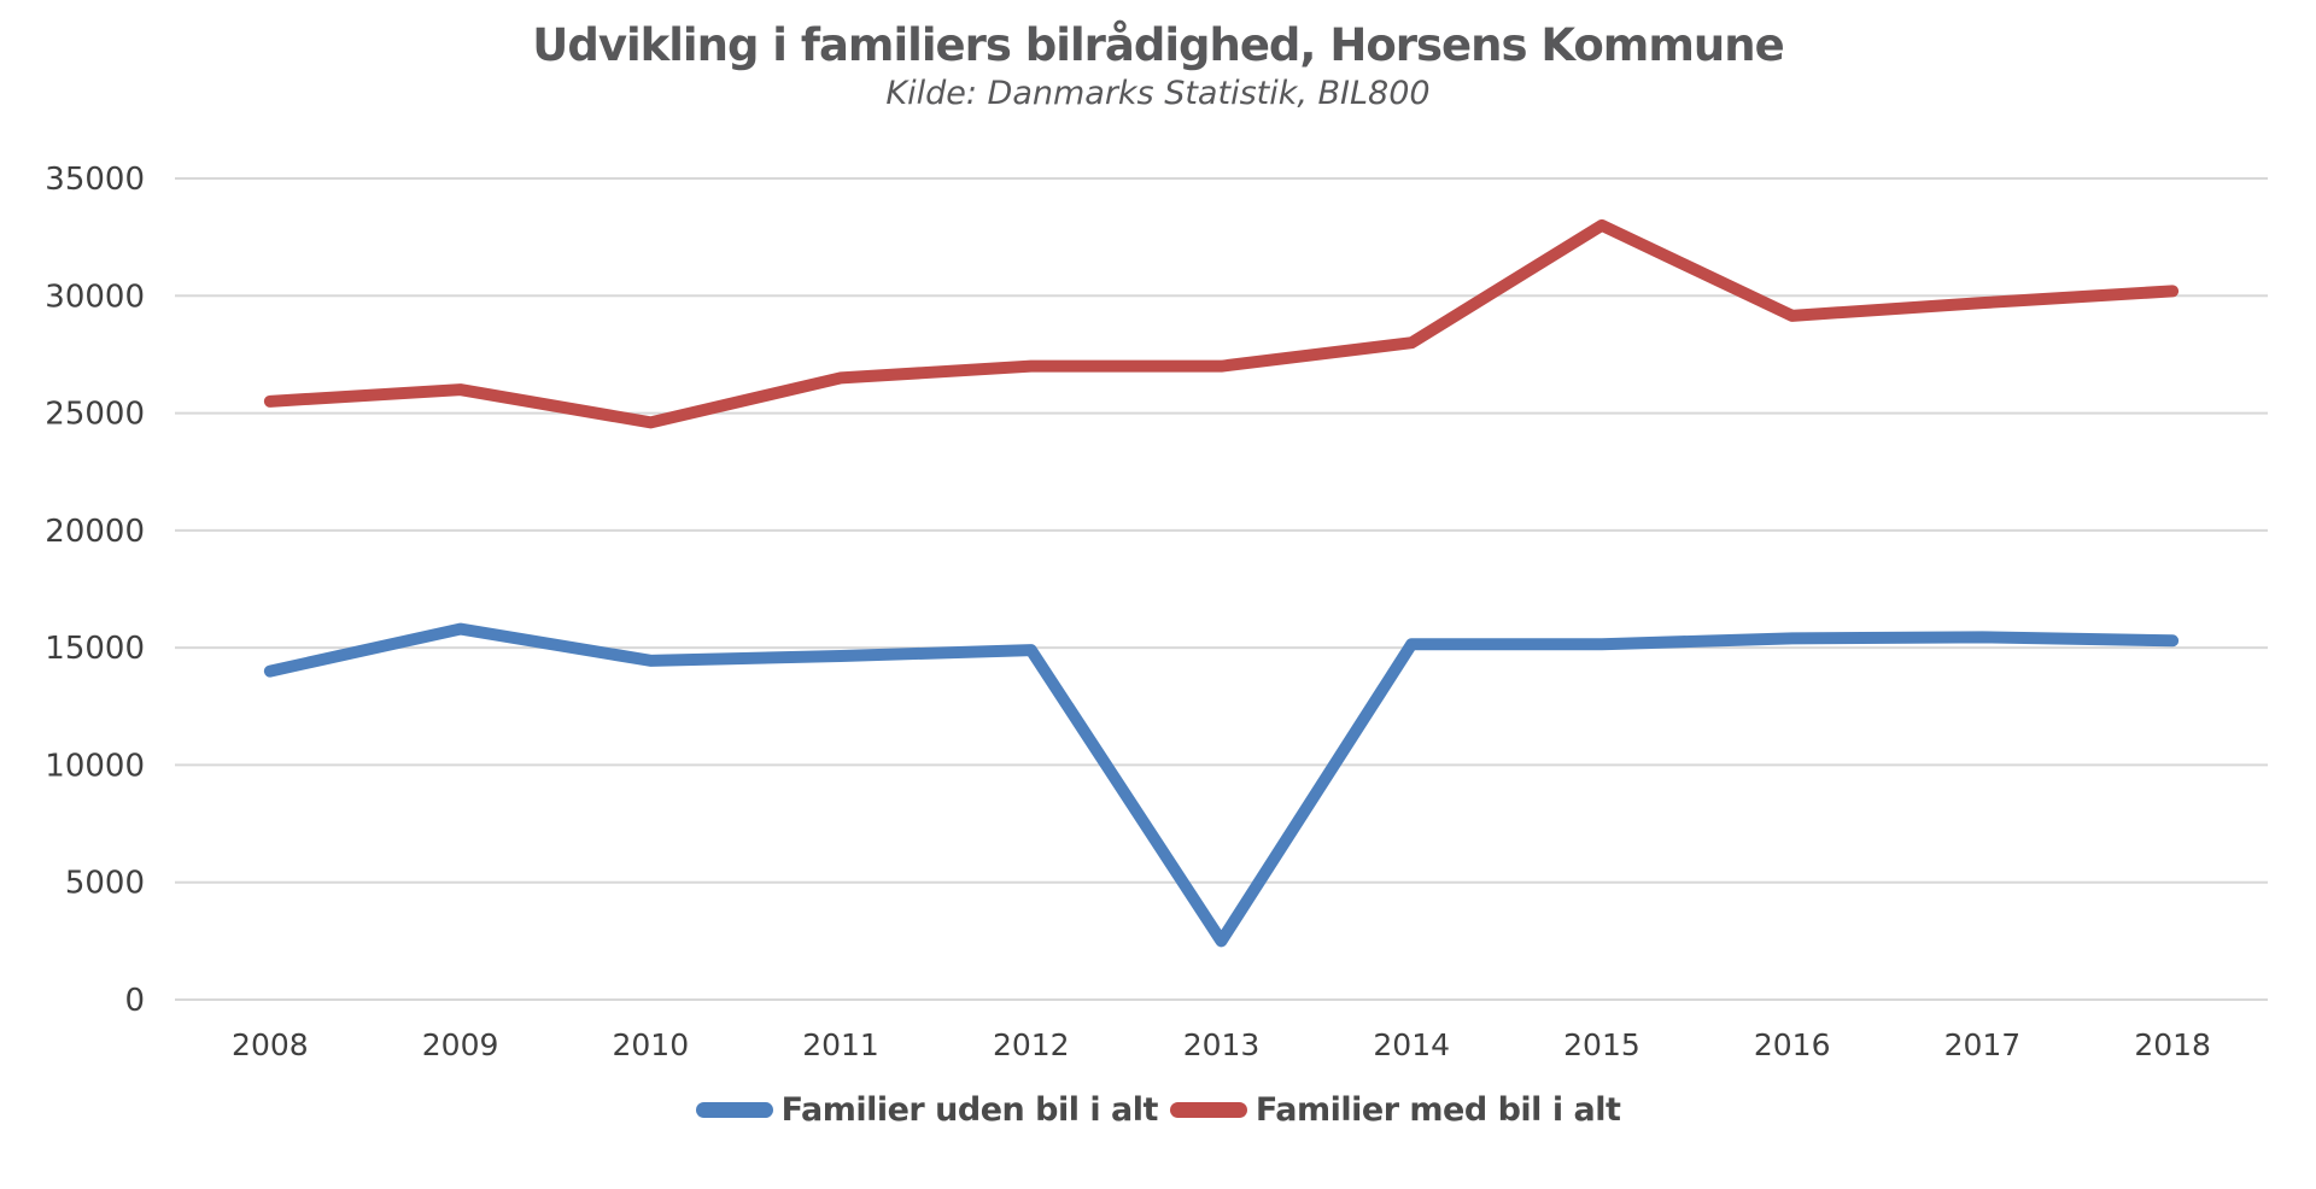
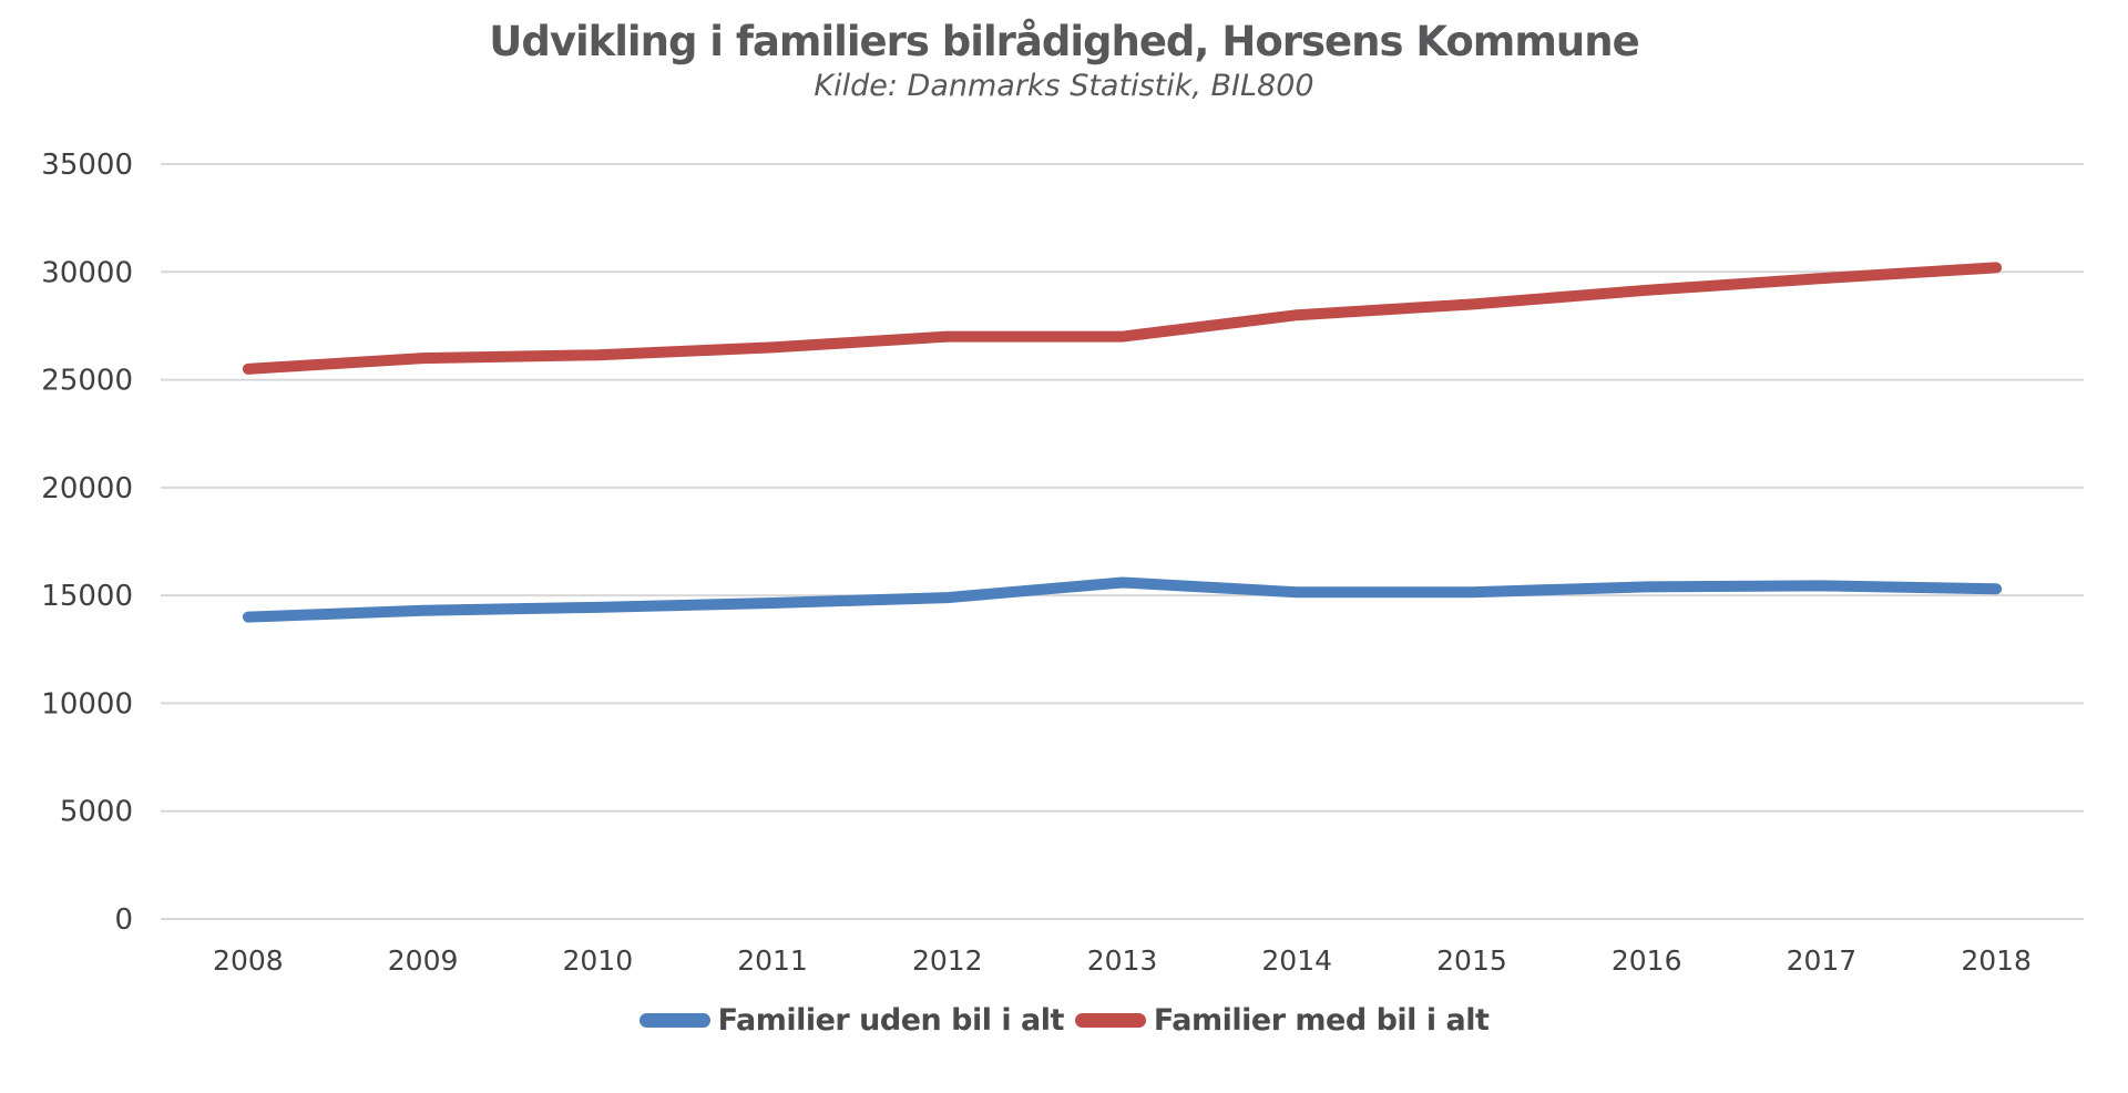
Familier uden bil i alt/2009: 15800 -> 14300
Familier med bil i alt/2010: 24600 -> 26200
Familier uden bil i alt/2013: 2500 -> 15600
Familier med bil i alt/2015: 33000 -> 28500
